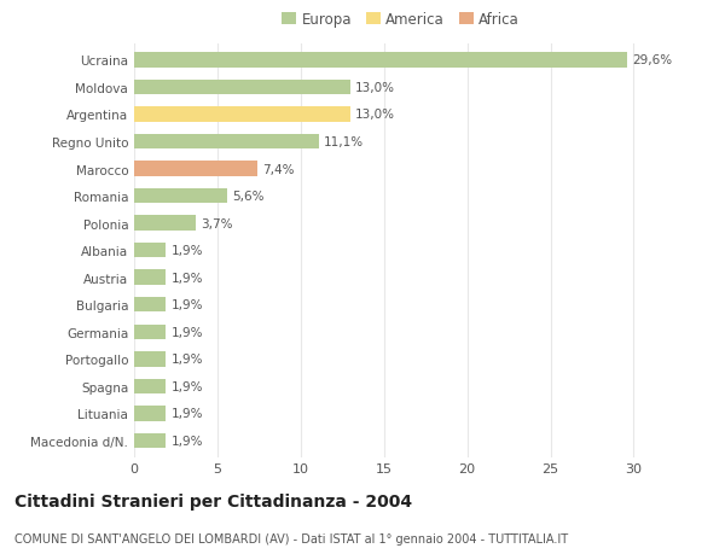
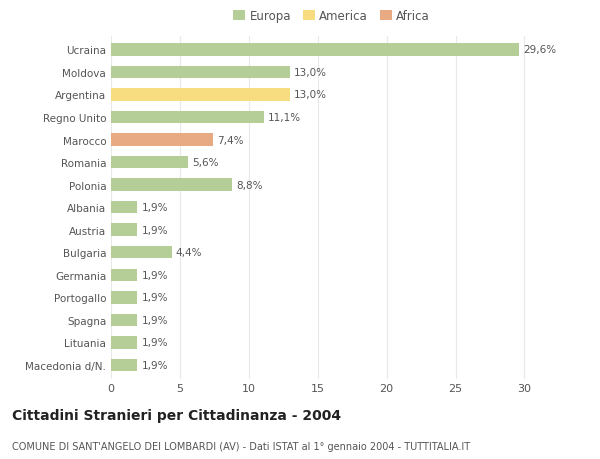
Polonia: 3,7% -> 8,8%
Bulgaria: 1,9% -> 4,4%
